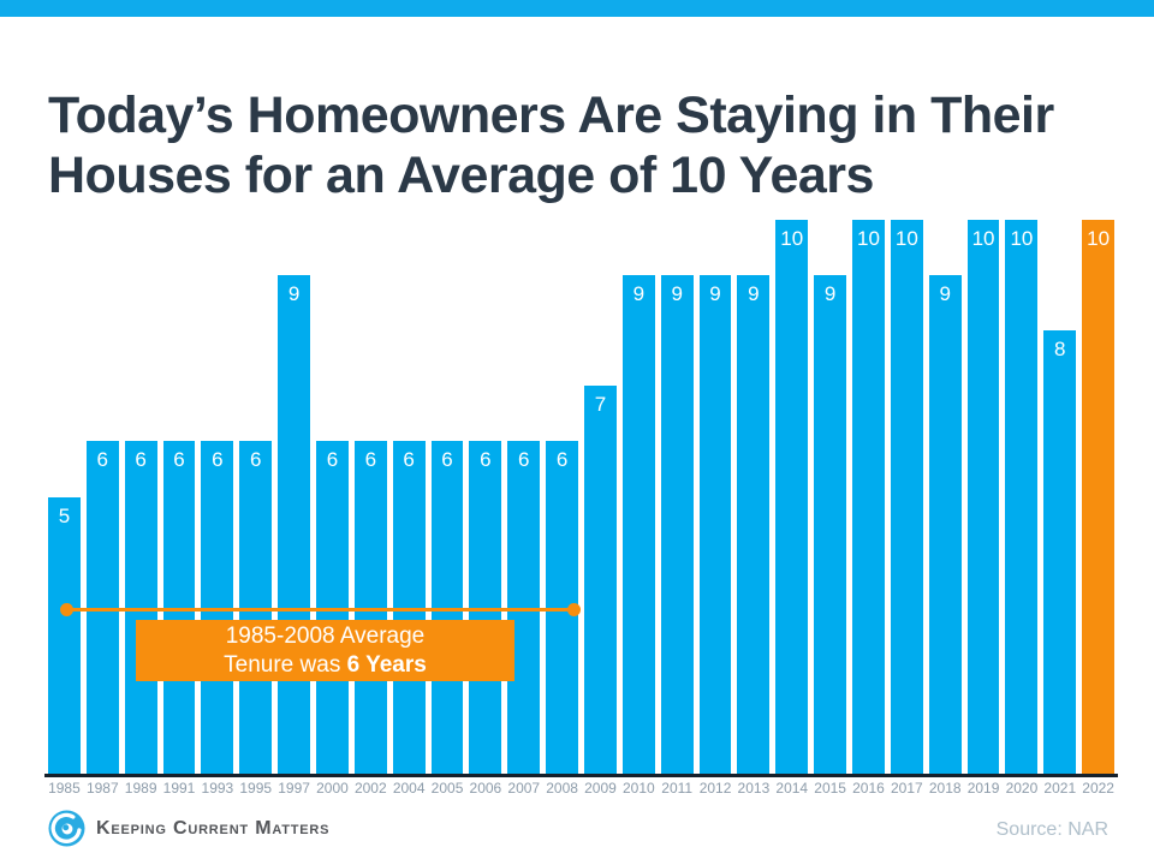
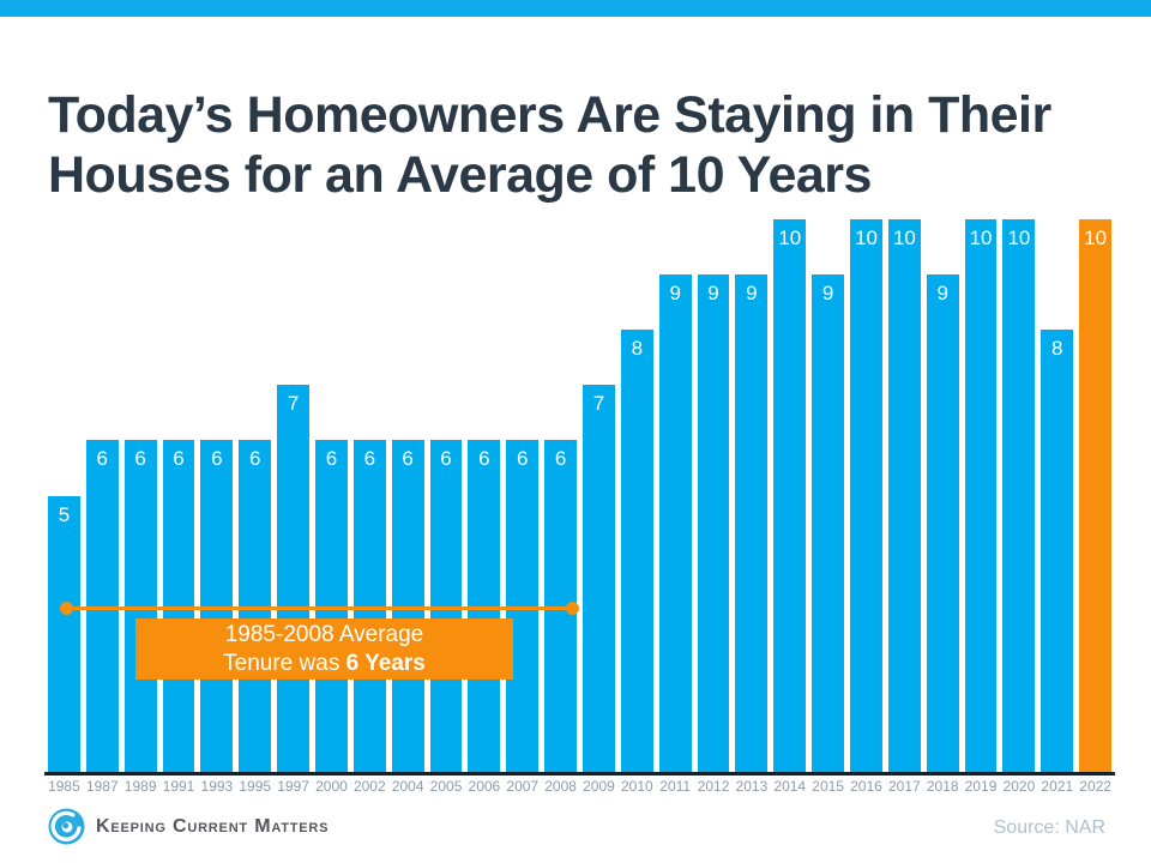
1997: 9 -> 7
2010: 9 -> 8
